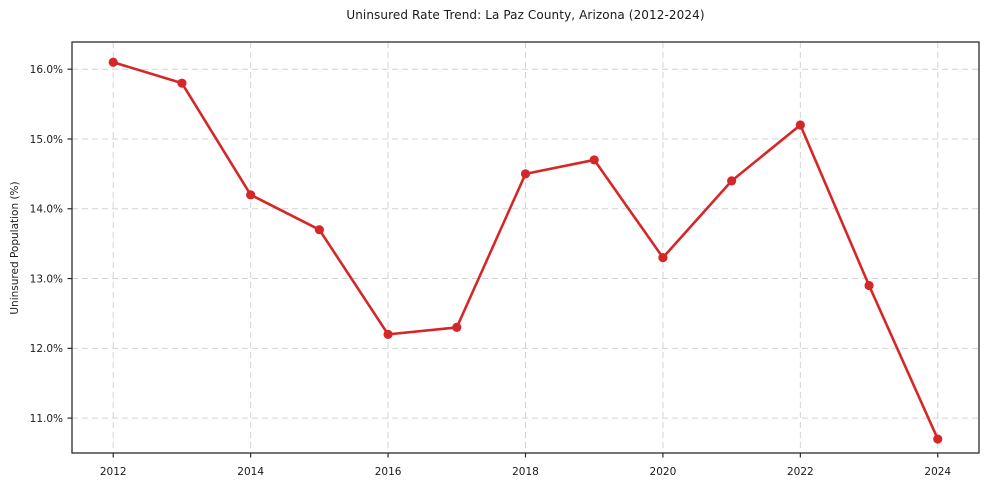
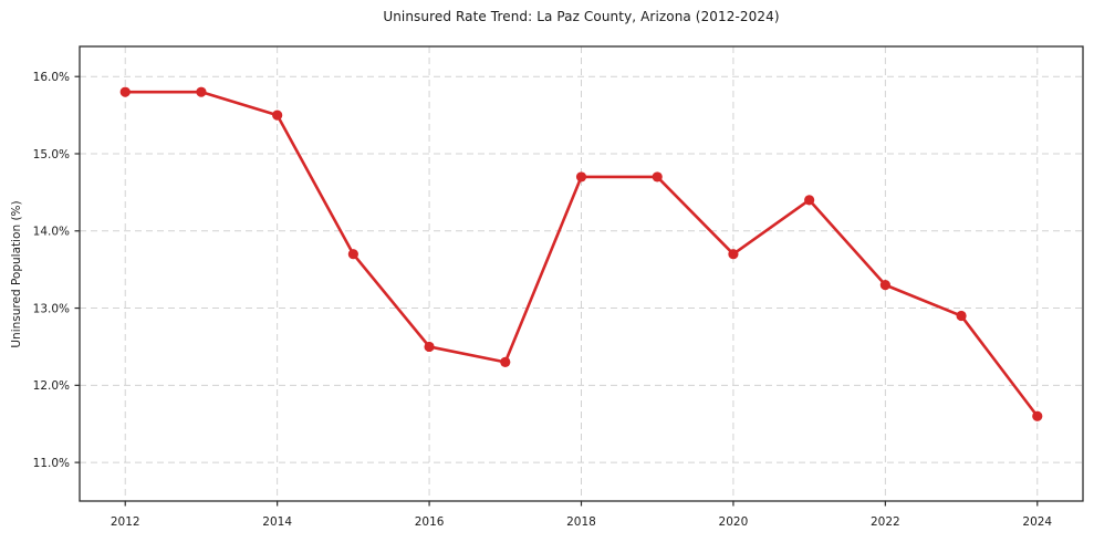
2012: 16.1% -> 15.8%
2014: 14.2% -> 15.5%
2016: 12.2% -> 12.5%
2018: 14.5% -> 14.7%
2020: 13.3% -> 13.7%
2022: 15.2% -> 13.3%
2024: 10.7% -> 11.6%
